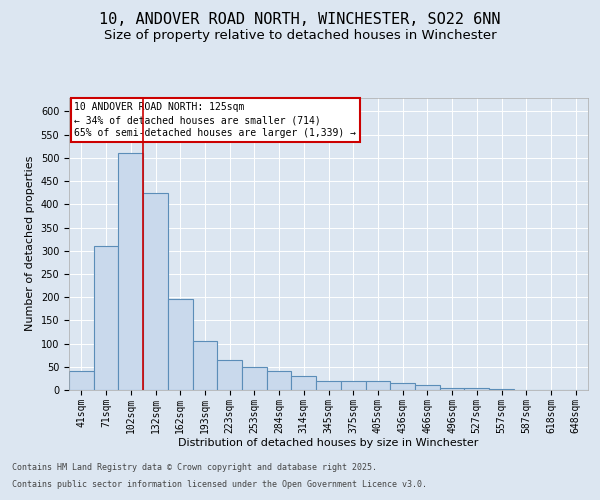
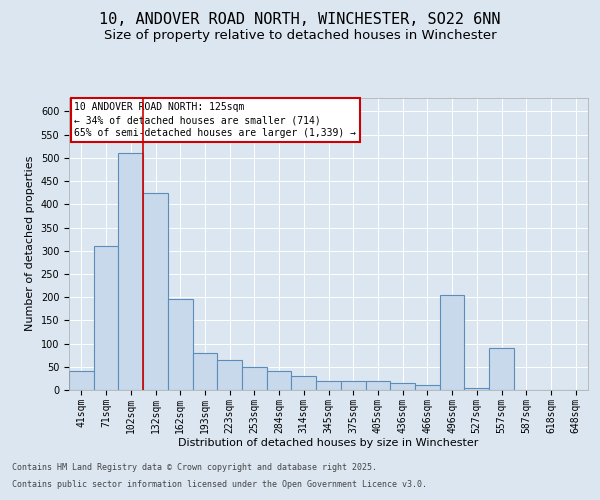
193sqm: 105 -> 80
496sqm: 5 -> 205
557sqm: 3 -> 90
